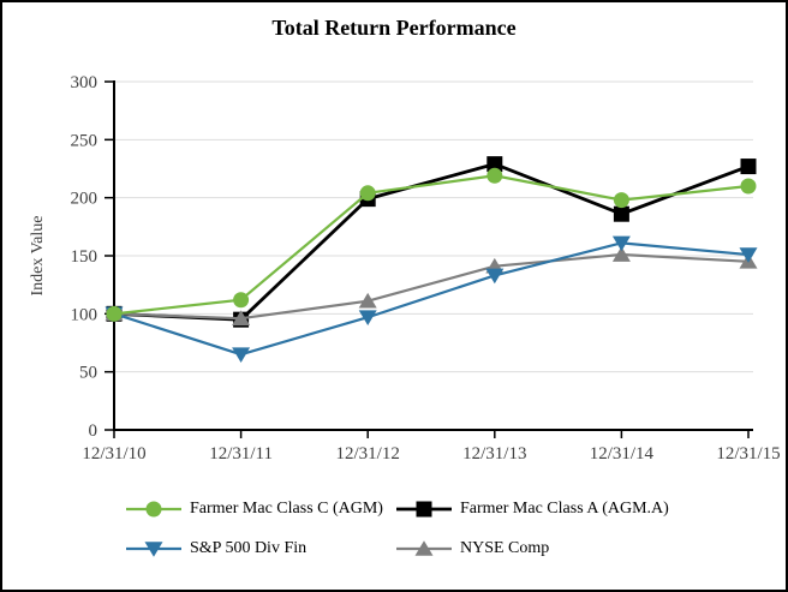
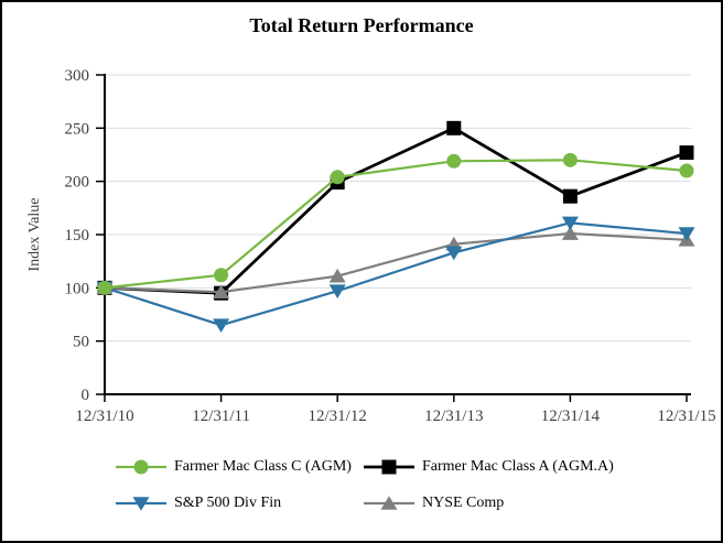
Farmer Mac Class A (AGM.A)/12/31/13: 230 -> 250
Farmer Mac Class C (AGM)/12/31/14: 200 -> 220
